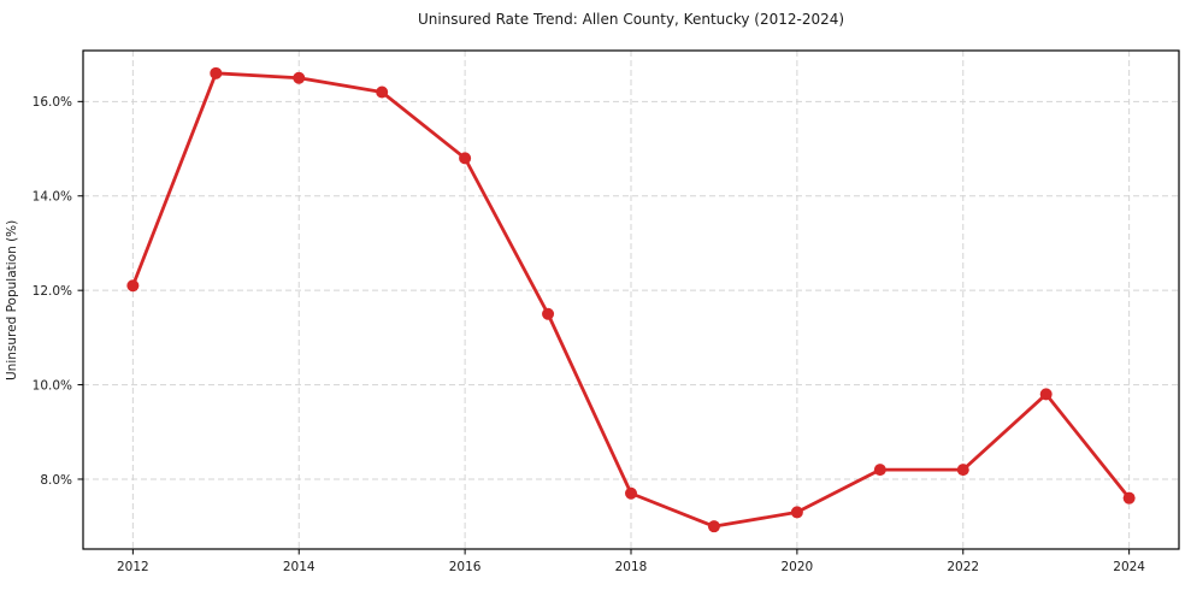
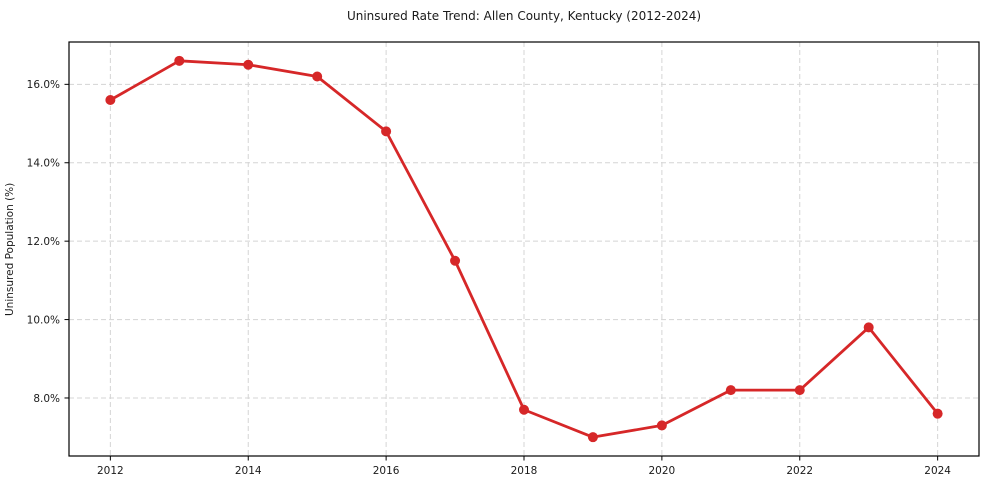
2012: 12.1% -> 15.6%
